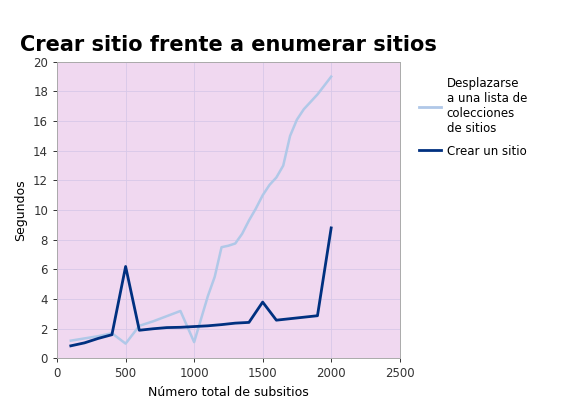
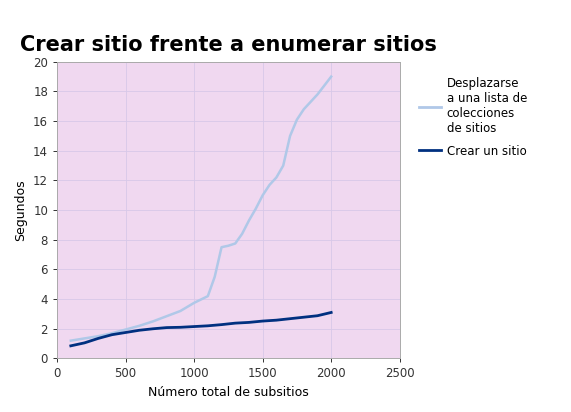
Desplazarse a una lista de colecciones de sitios/500: 1.0 -> 1.9
Crear un sitio/500: 6.2 -> 1.8
Desplazarse a una lista de colecciones de sitios/1000: 1.1 -> 3.8
Crear un sitio/1500: 3.8 -> 2.5
Crear un sitio/2000: 8.8 -> 3.1
